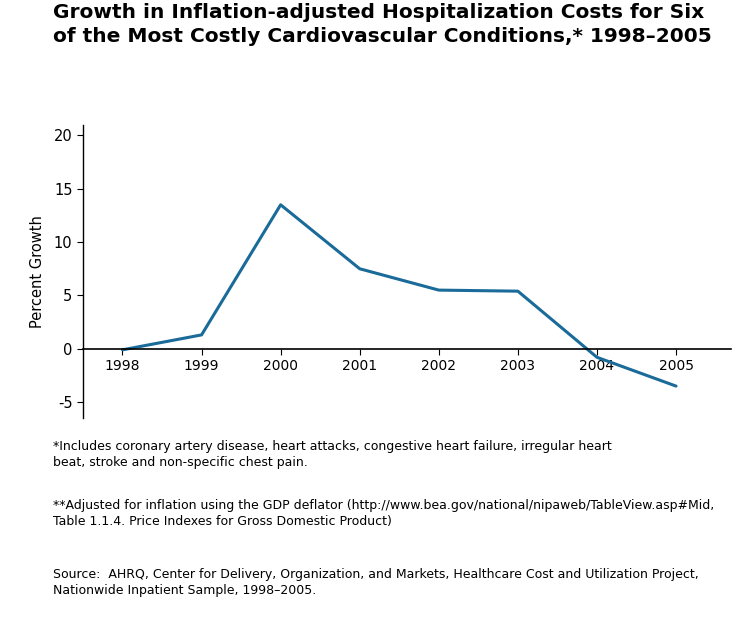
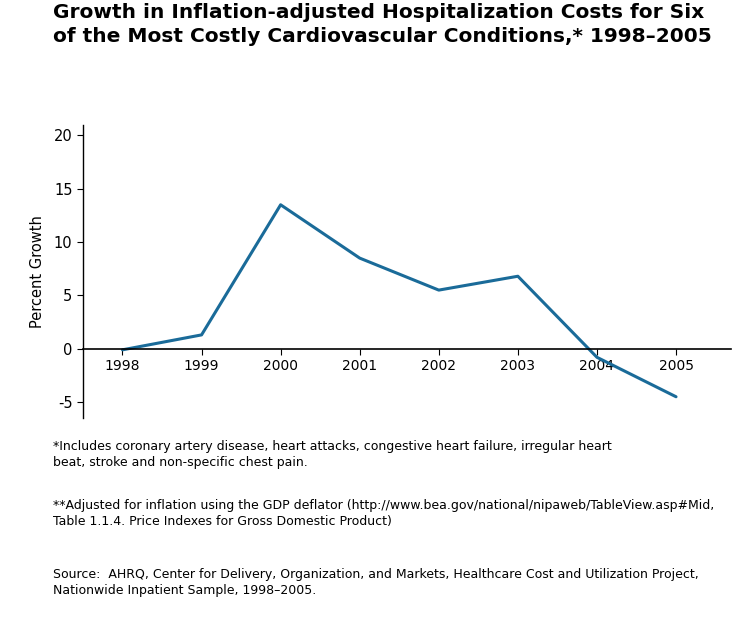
2001: 7.5 -> 8.5
2003: 5.4 -> 6.8
2005: -3.5 -> -4.5
